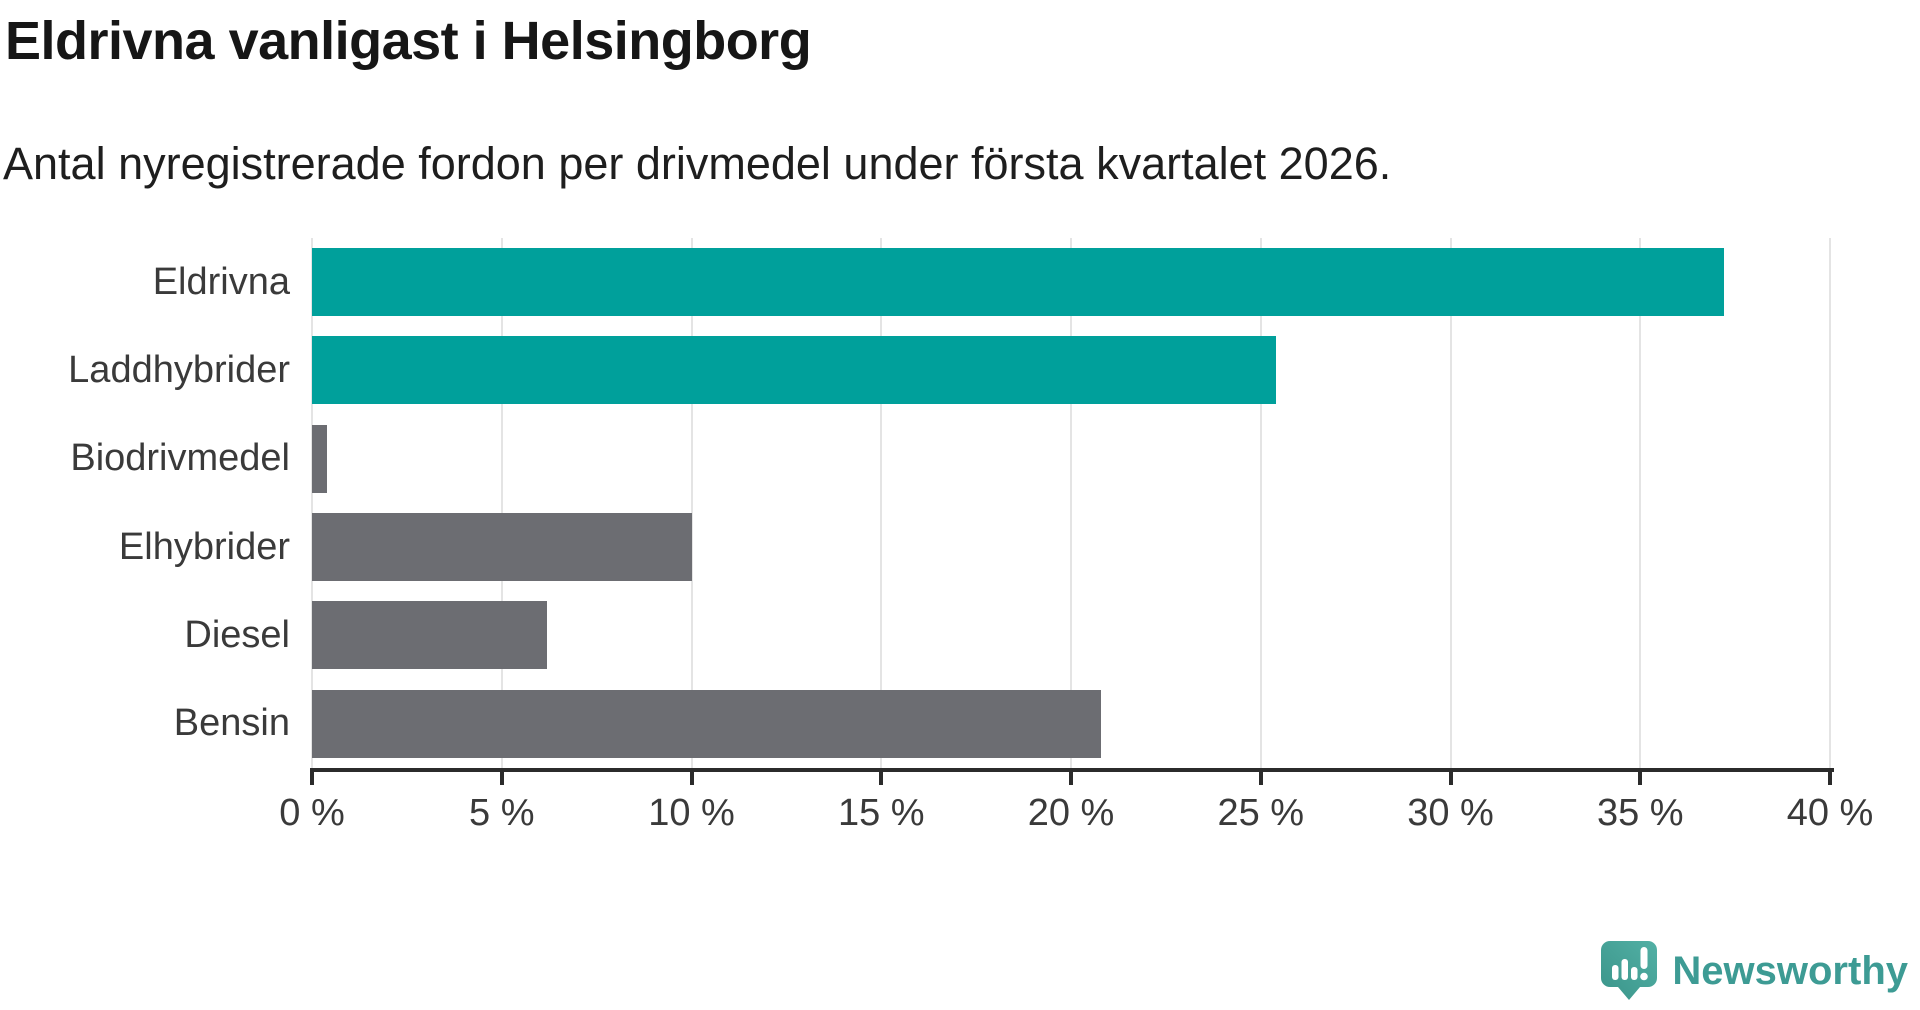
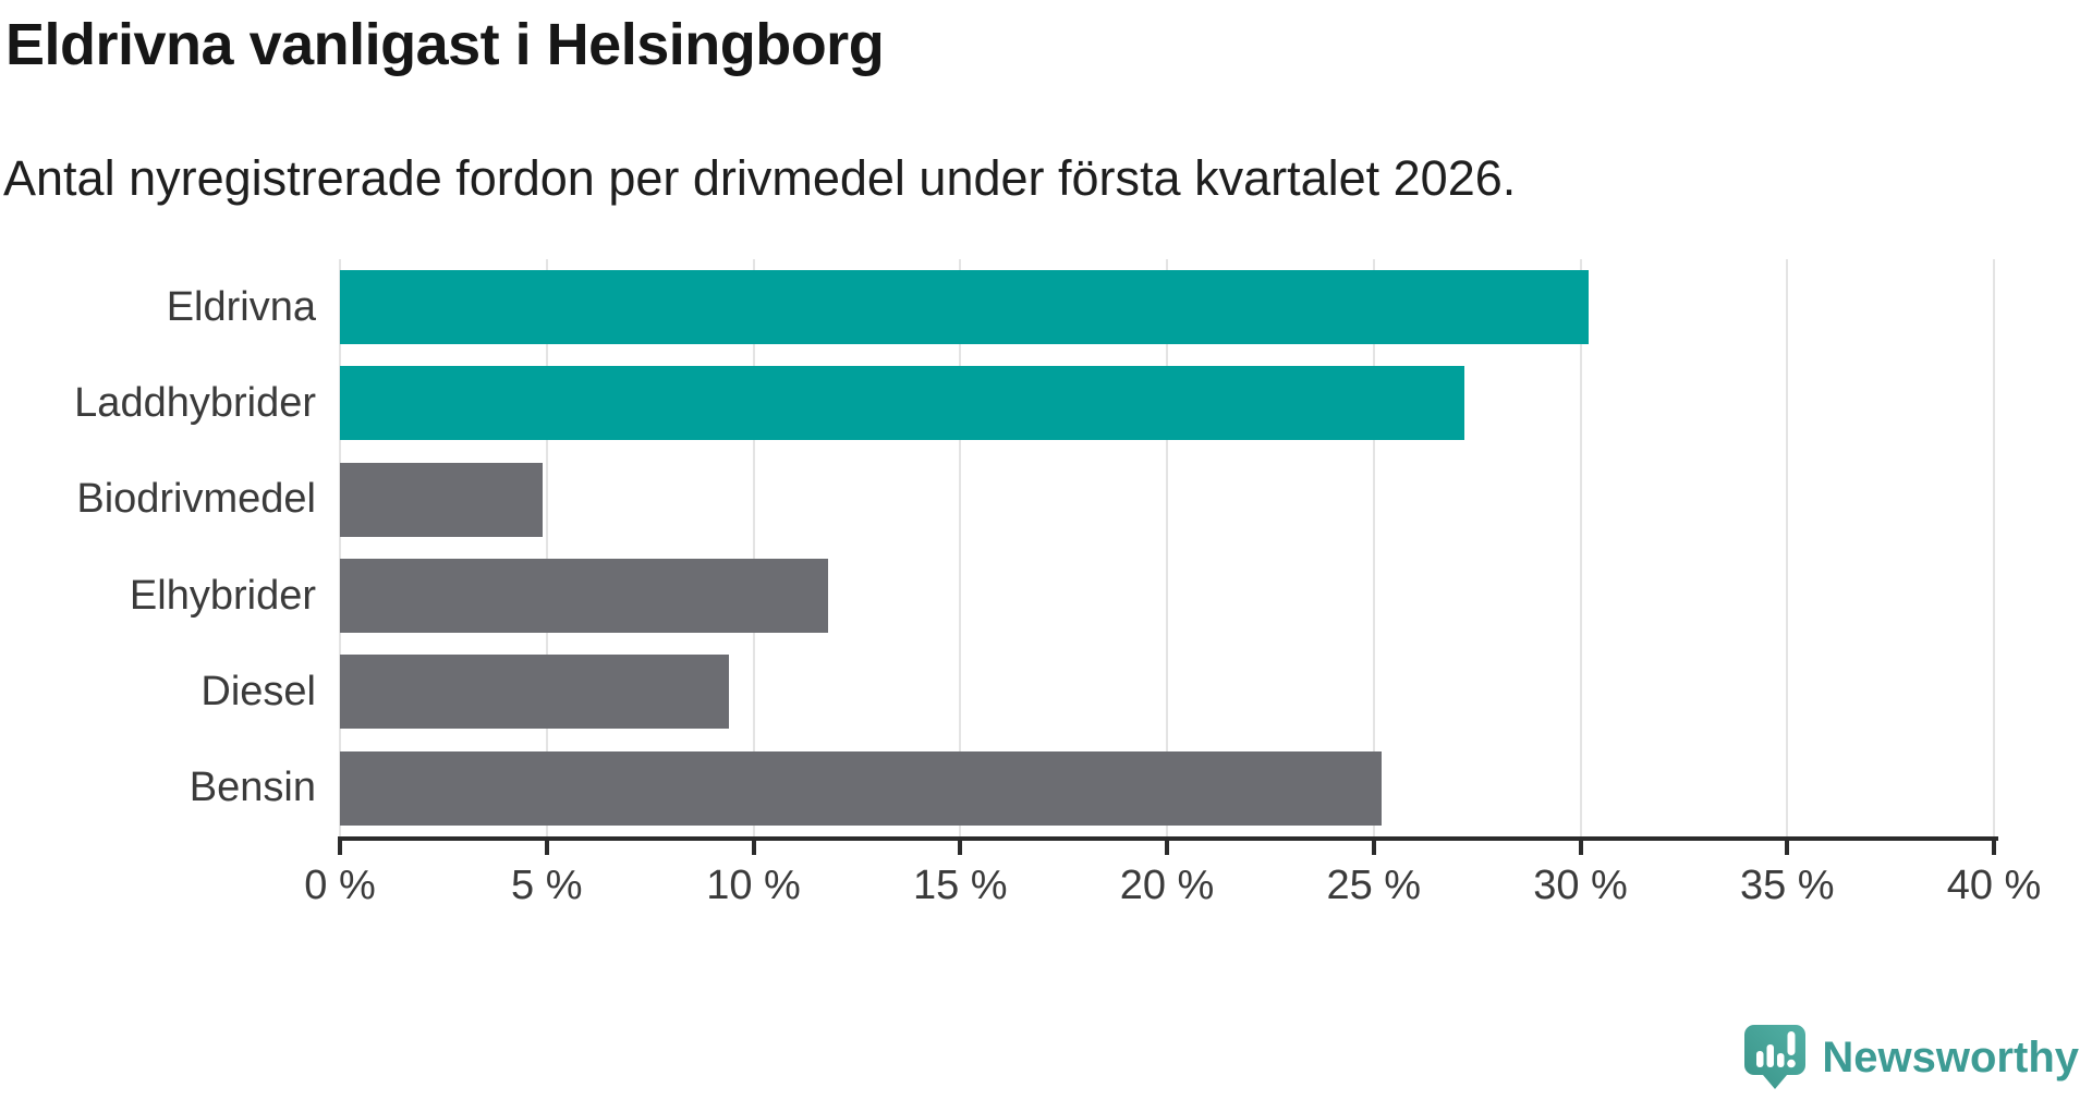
Eldrivna: 37.2% -> 30.2%
Laddhybrider: 25.4% -> 27.2%
Biodrivmedel: 0.4% -> 4.9%
Elhybrider: 10.0% -> 11.8%
Diesel: 6.2% -> 9.4%
Bensin: 20.8% -> 25.2%
